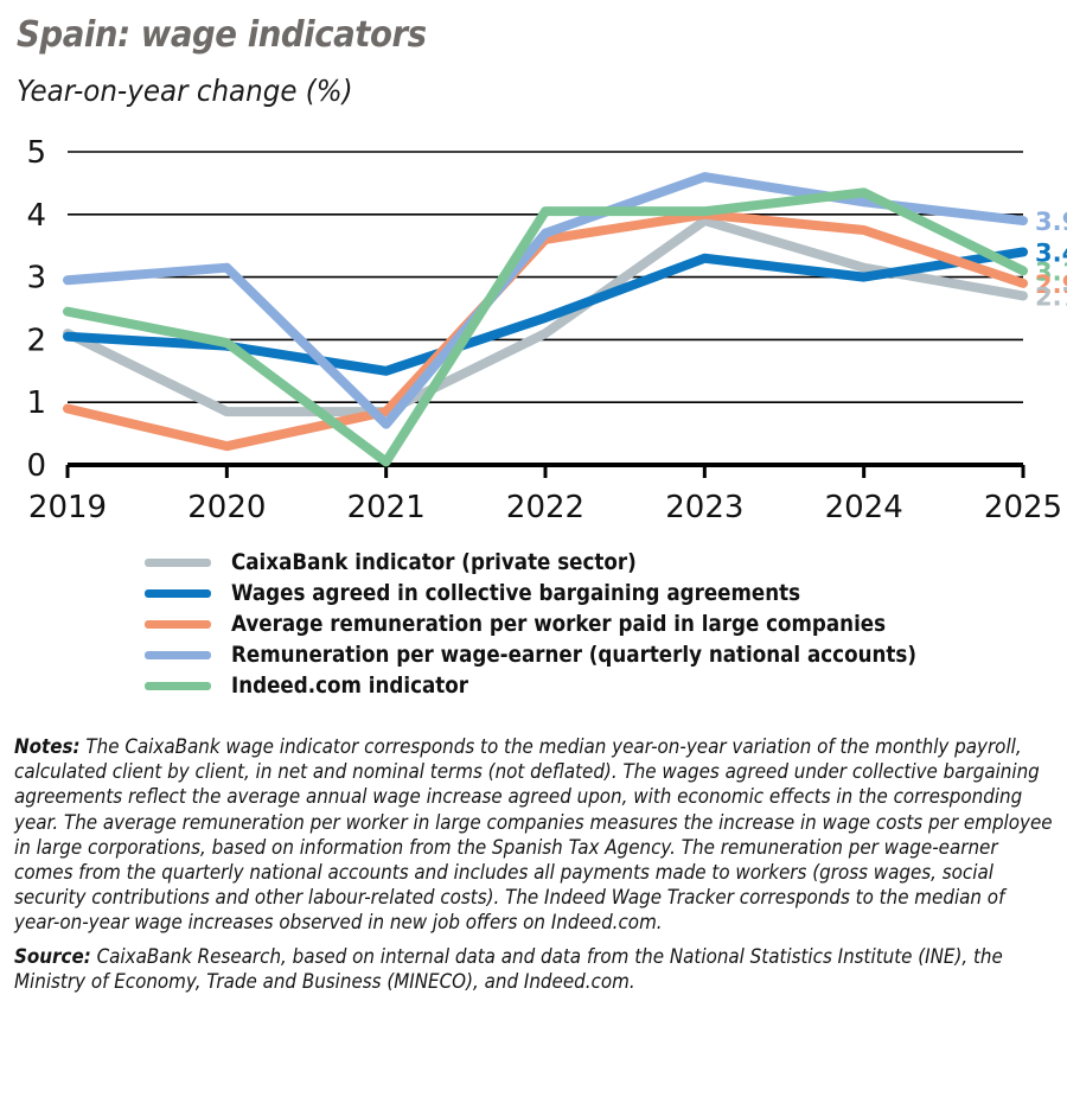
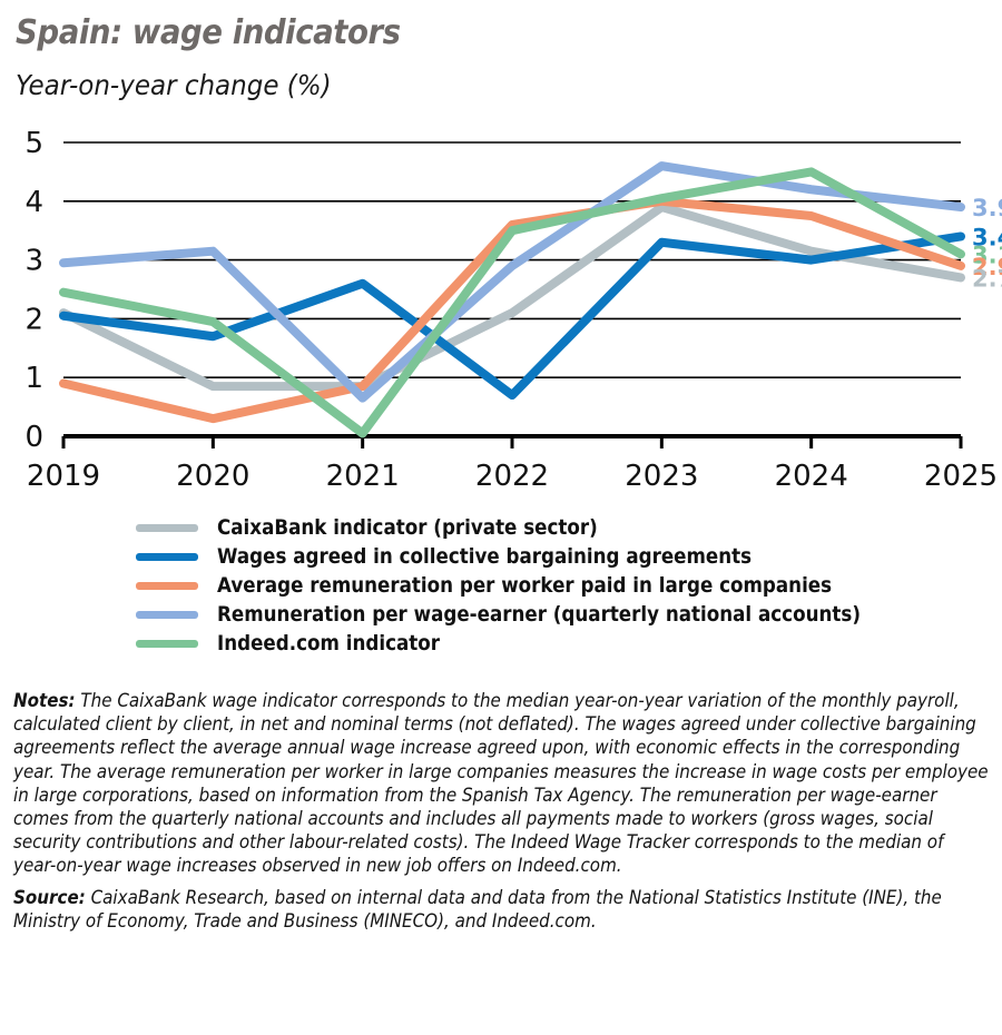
Wages agreed in collective bargaining agreements/2020: 1.9 -> 1.7
Wages agreed in collective bargaining agreements/2021: 1.5 -> 2.6
Wages agreed in collective bargaining agreements/2022: 2.4 -> 0.7
Remuneration per wage-earner (quarterly national accounts)/2022: 3.7 -> 2.9
Indeed.com indicator/2022: 4.0 -> 3.5
Indeed.com indicator/2024: 4.3 -> 4.5
